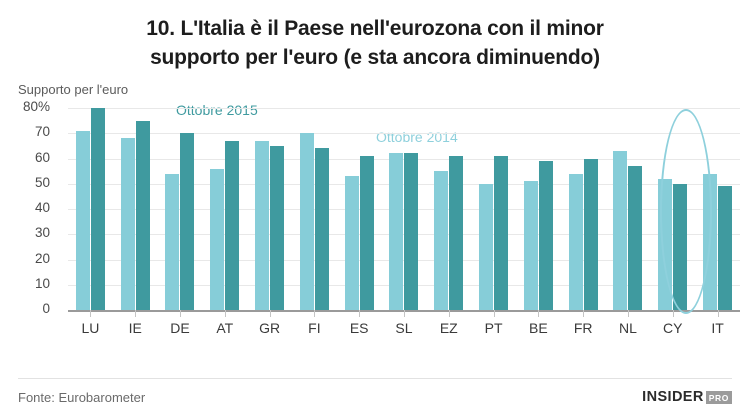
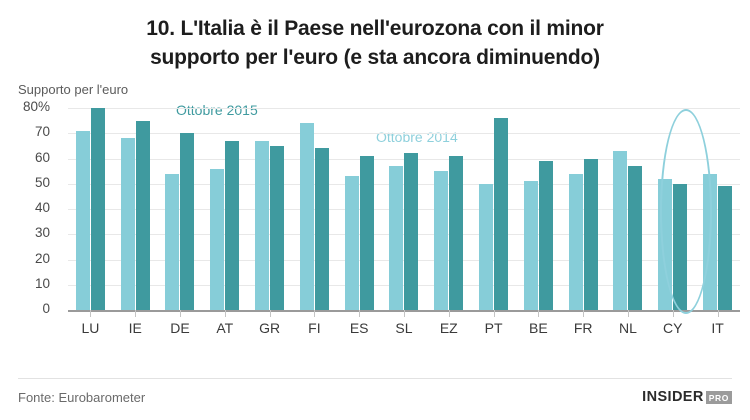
Ottobre 2014/FI: 70% -> 74%
Ottobre 2014/SL: 62% -> 57%
Ottobre 2015/PT: 61% -> 76%
